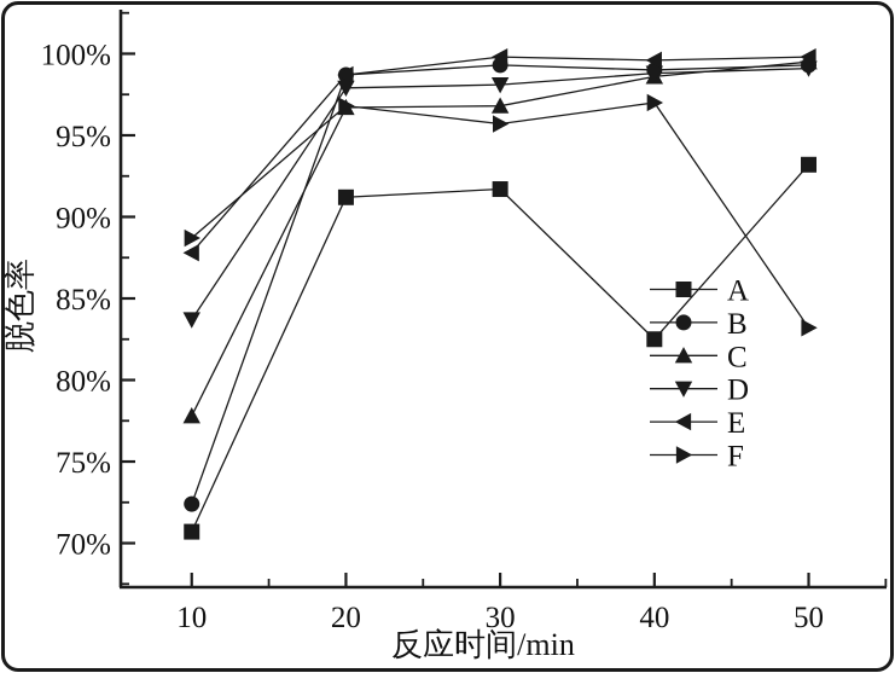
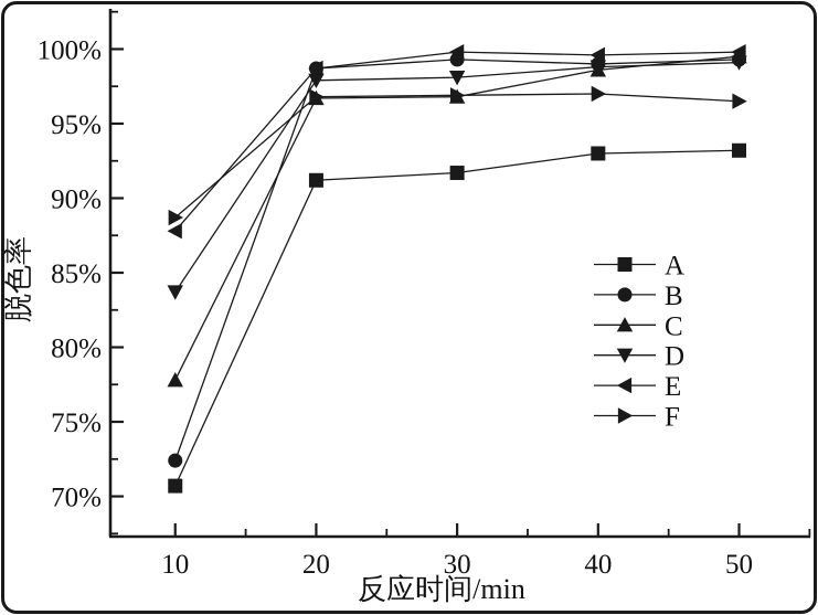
F/30: 95.7% -> 96.9%
A/40: 82.5% -> 93.0%
F/50: 83.2% -> 96.5%
